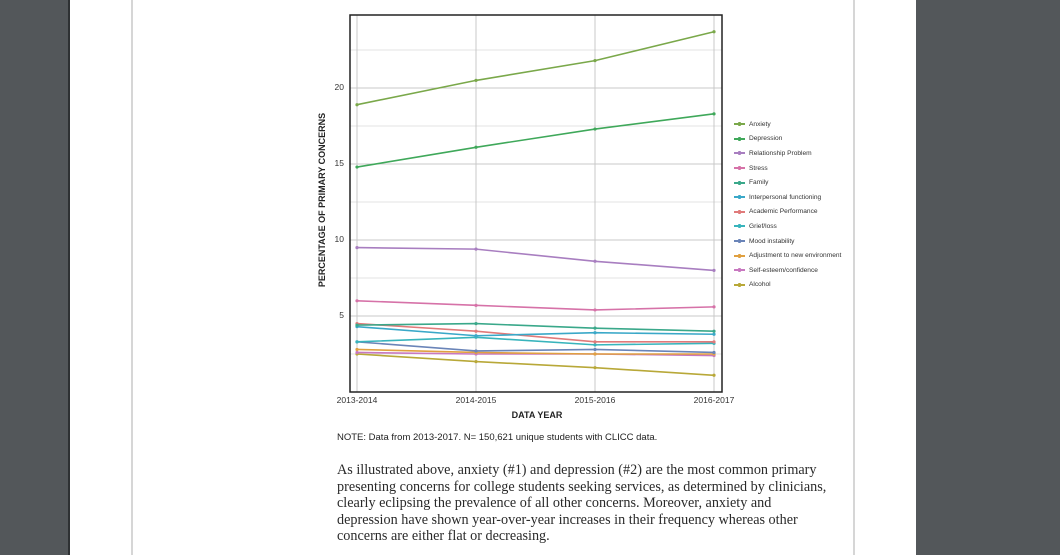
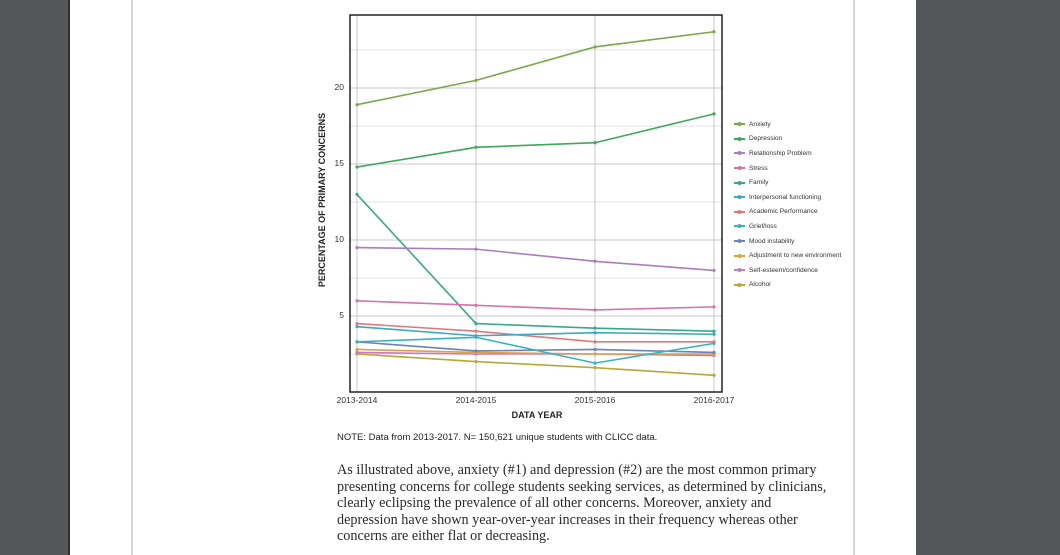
Family/2013-2014: 4.4 -> 13.0
Anxiety/2015-2016: 21.8 -> 22.7
Depression/2015-2016: 17.3 -> 16.4
Grief/loss/2015-2016: 3.1 -> 1.9
